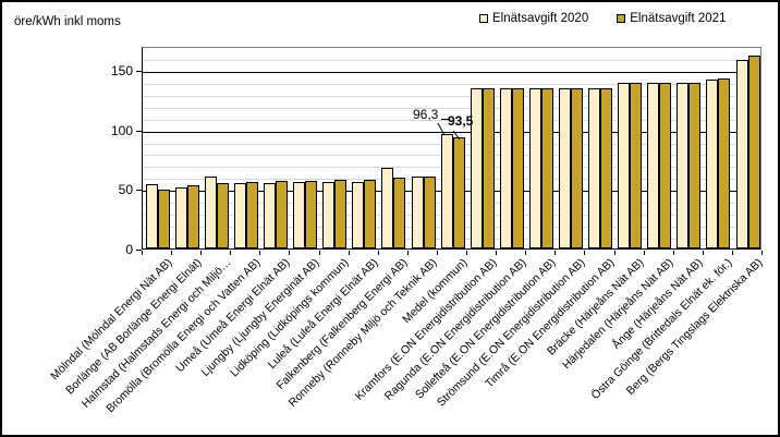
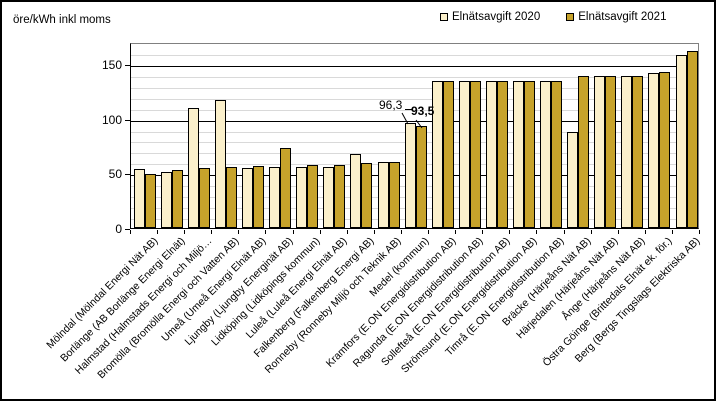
Elnätsavgift 2020/Halmstad (Halmstads Energi och Miljö…: 60 -> 110
Elnätsavgift 2020/Bromölla (Bromölla Energi och Vatten AB): 55 -> 117
Elnätsavgift 2021/Ljungby (Ljungby Energinät AB): 57 -> 73
Elnätsavgift 2020/Bräcke (Härjeåns Nät AB): 139 -> 88
